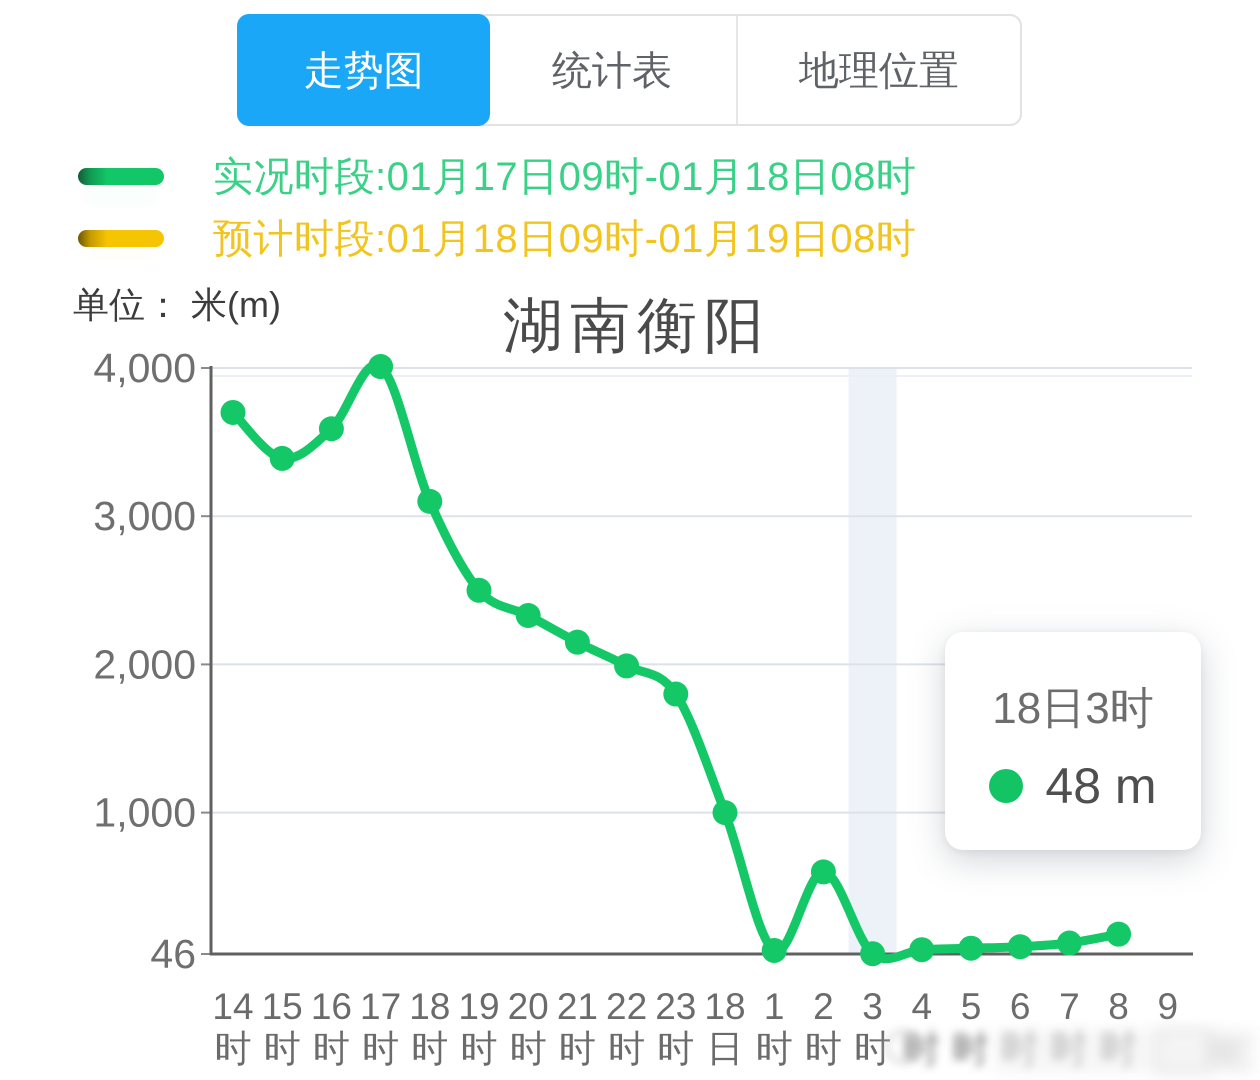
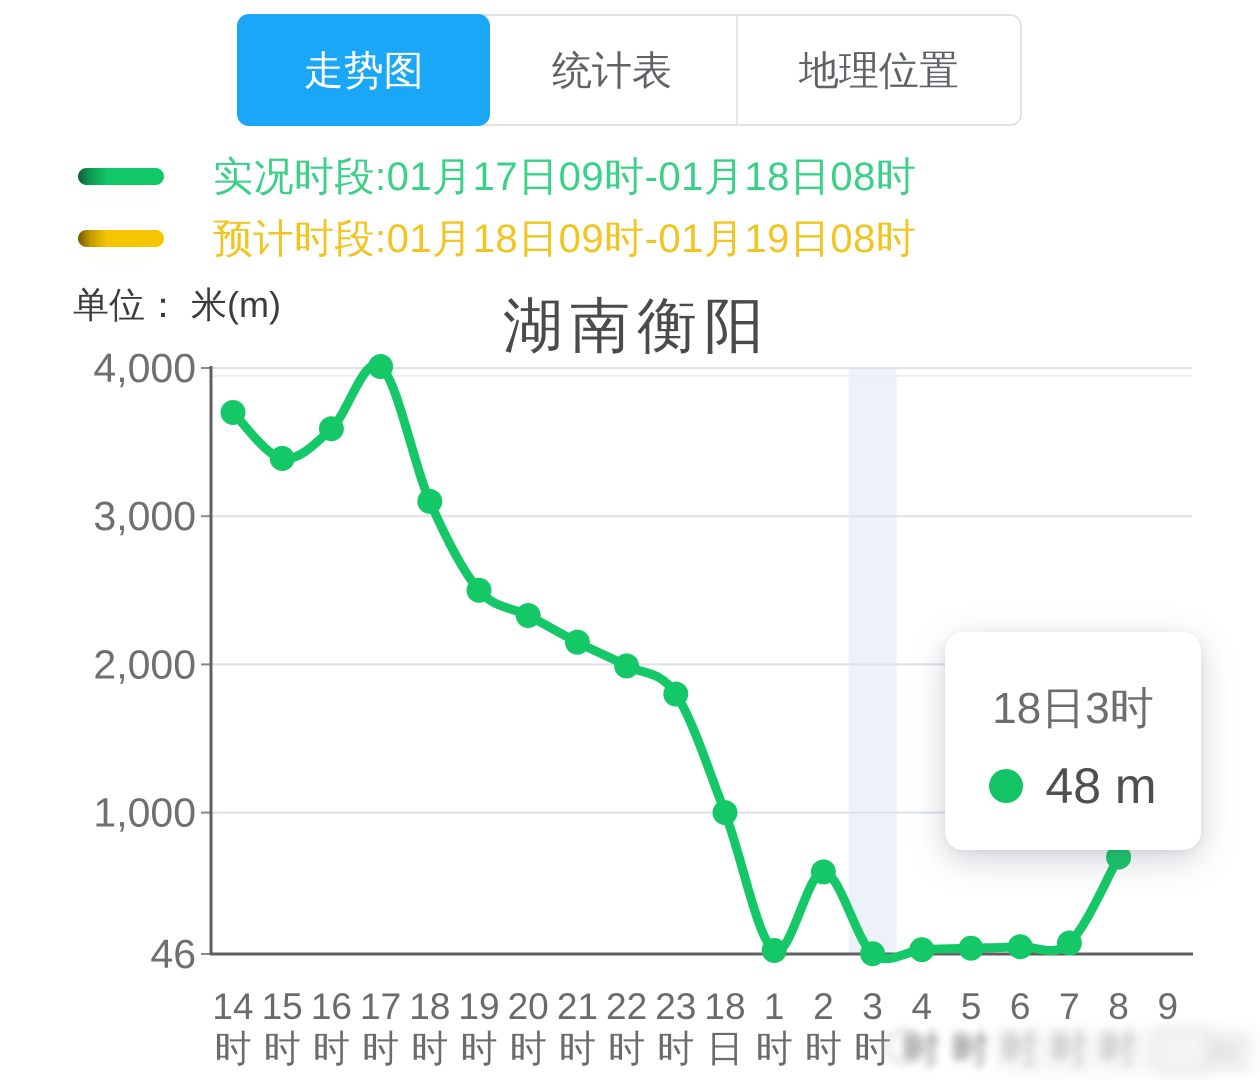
8时: 180 -> 700
